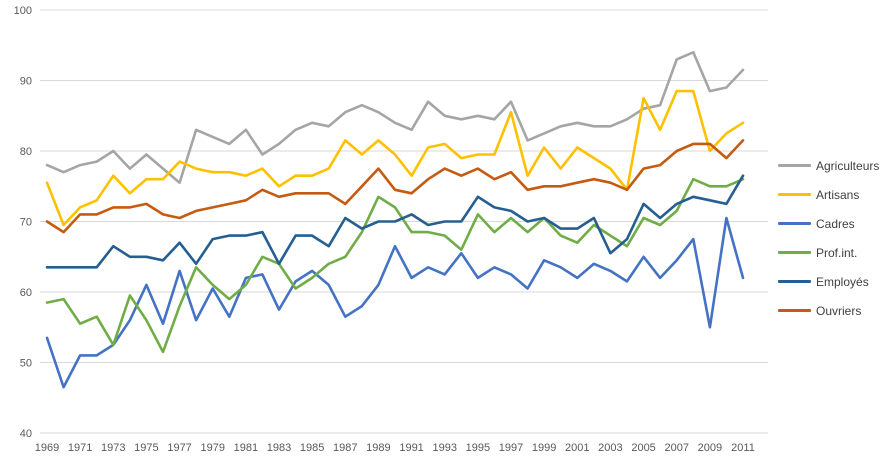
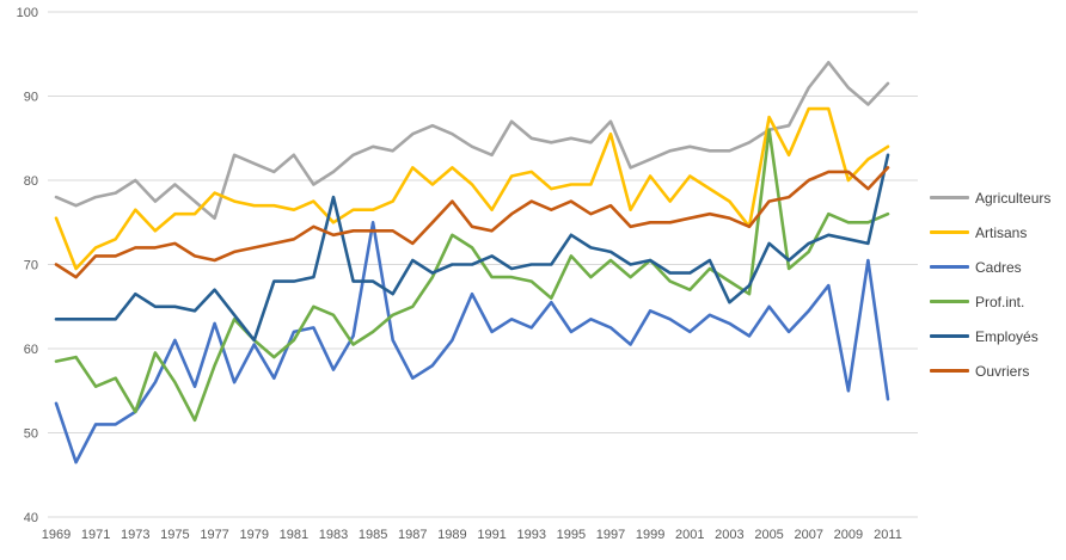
Employés/1979: 68 -> 61
Employés/1983: 64 -> 78
Cadres/1985: 63 -> 75
Prof.int./2005: 70 -> 86
Agriculteurs/2007: 93 -> 91
Agriculteurs/2009: 88 -> 91
Cadres/2011: 62 -> 54
Employés/2011: 76 -> 83
